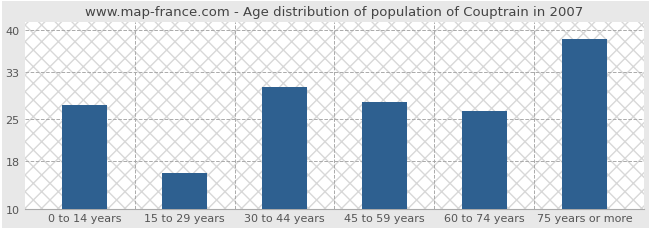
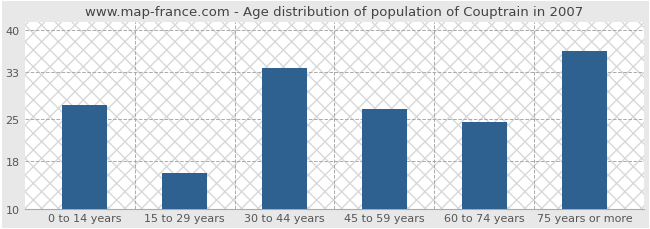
30 to 44 years: 30.5 -> 33.6
45 to 59 years: 28.0 -> 26.8
60 to 74 years: 26.5 -> 24.6
75 years or more: 38.5 -> 36.6
